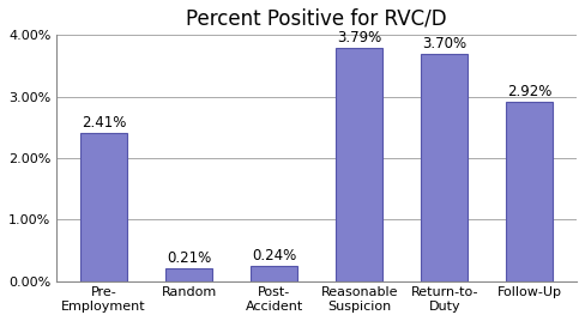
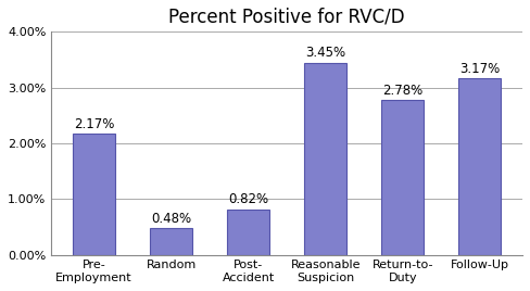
Pre- Employment: 2.41% -> 2.17%
Random: 0.21% -> 0.48%
Post- Accident: 0.24% -> 0.82%
Reasonable Suspicion: 3.79% -> 3.45%
Return-to- Duty: 3.70% -> 2.78%
Follow-Up: 2.92% -> 3.17%
